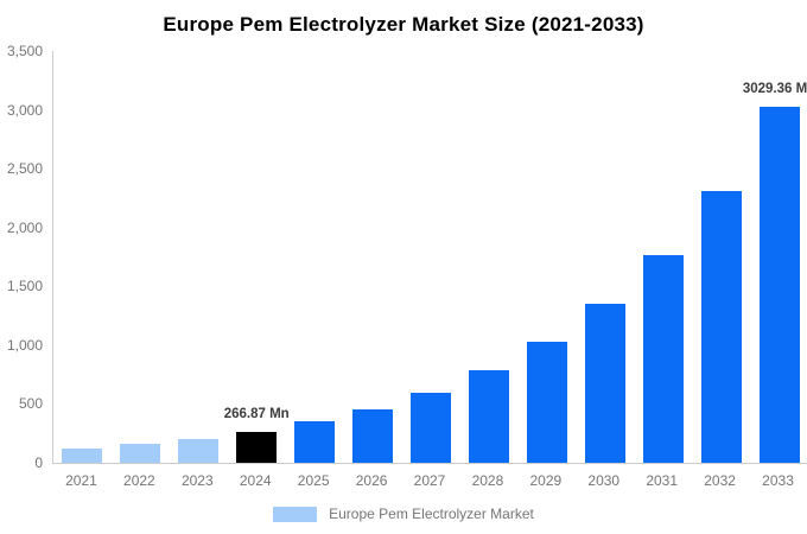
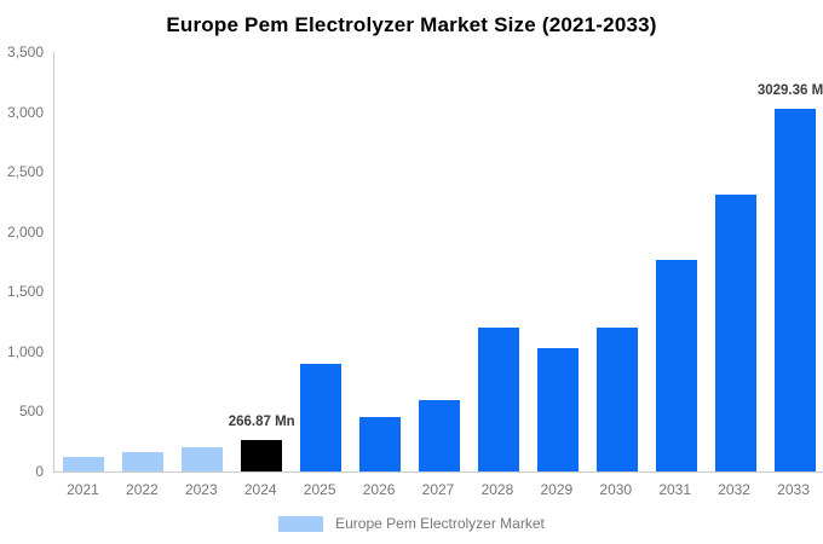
2025: 400 -> 900
2028: 800 -> 1200
2030: 1300 -> 1200
